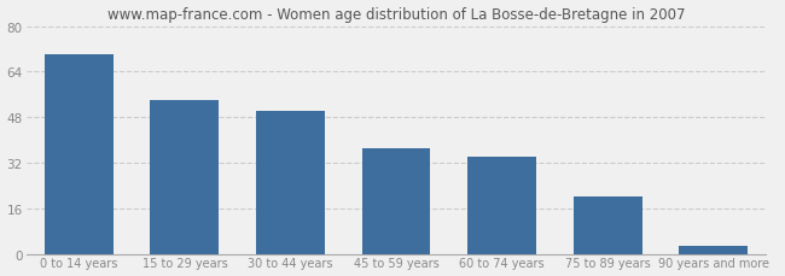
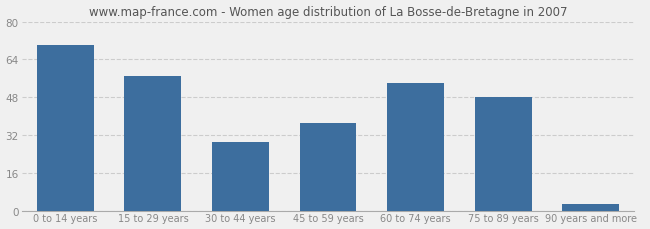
15 to 29 years: 54 -> 57
30 to 44 years: 50 -> 29
60 to 74 years: 34 -> 54
75 to 89 years: 20 -> 48
